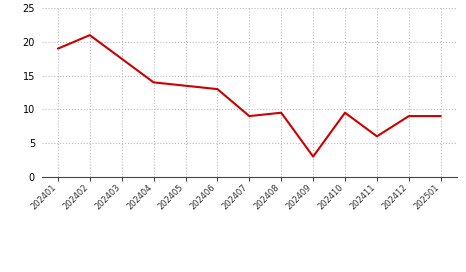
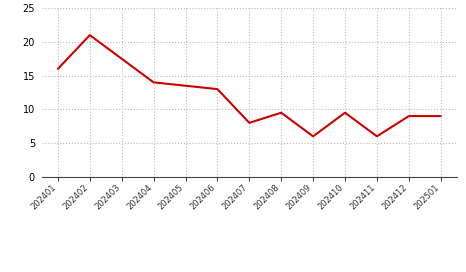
202401: 19.0 -> 16.0
202407: 9.0 -> 8.0
202409: 3.0 -> 6.0
